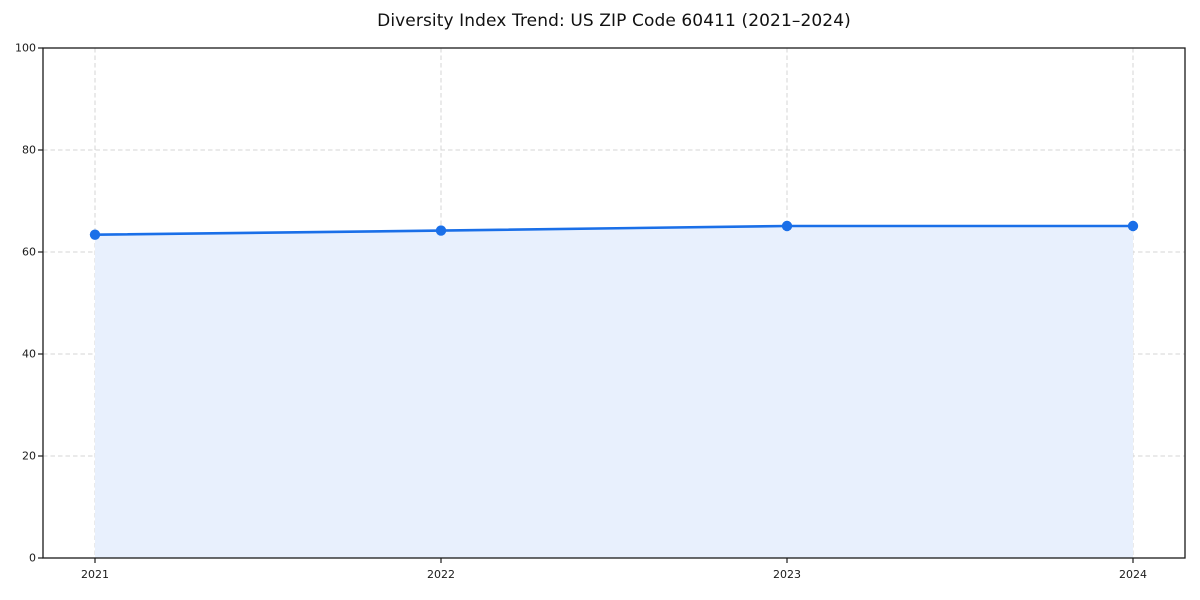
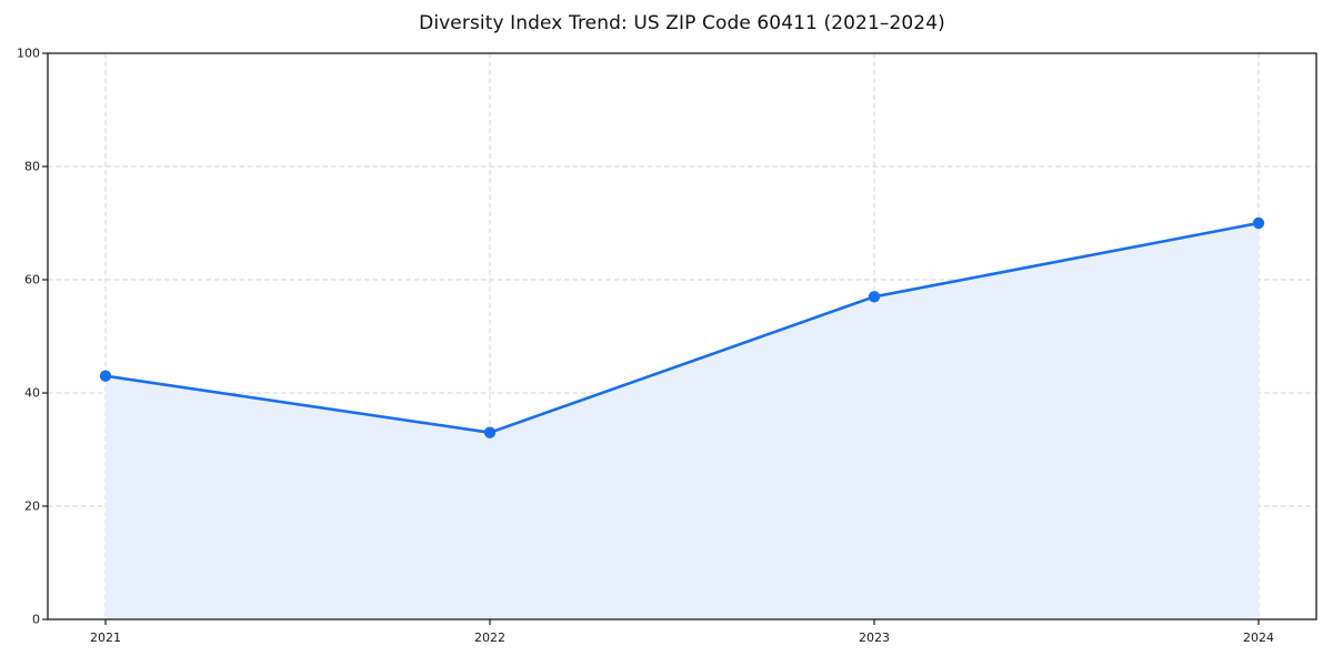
2021: 63 -> 43
2022: 64 -> 33
2023: 65 -> 57
2024: 65 -> 70
